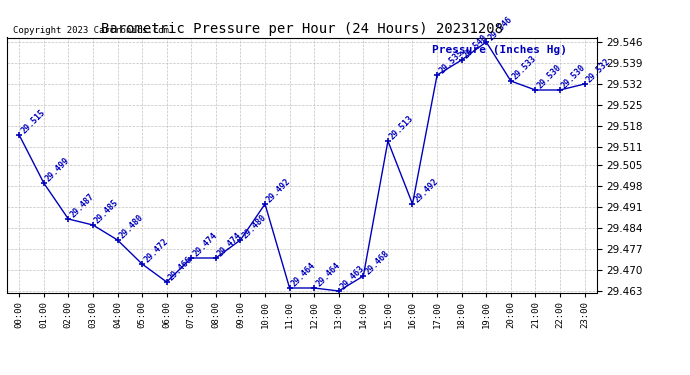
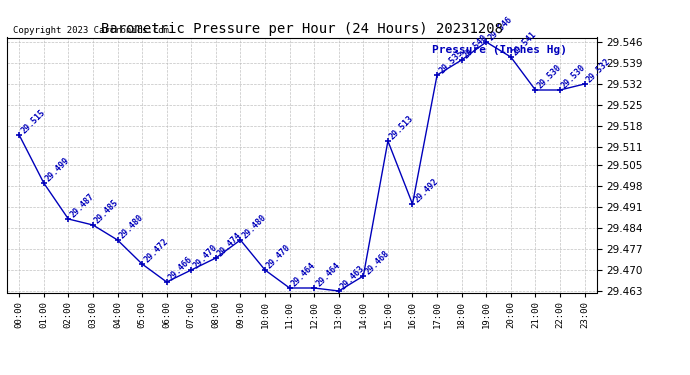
07:00: 29.474 -> 29.470
10:00: 29.492 -> 29.470
20:00: 29.533 -> 29.541
